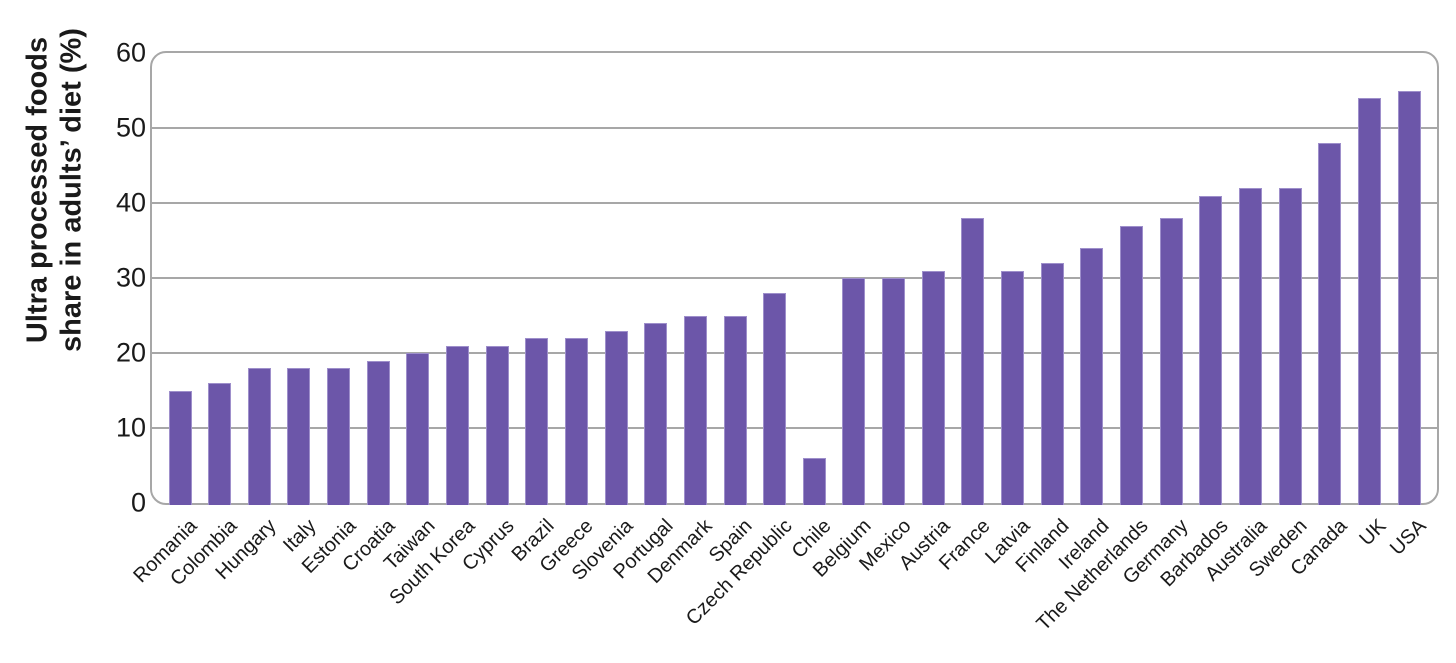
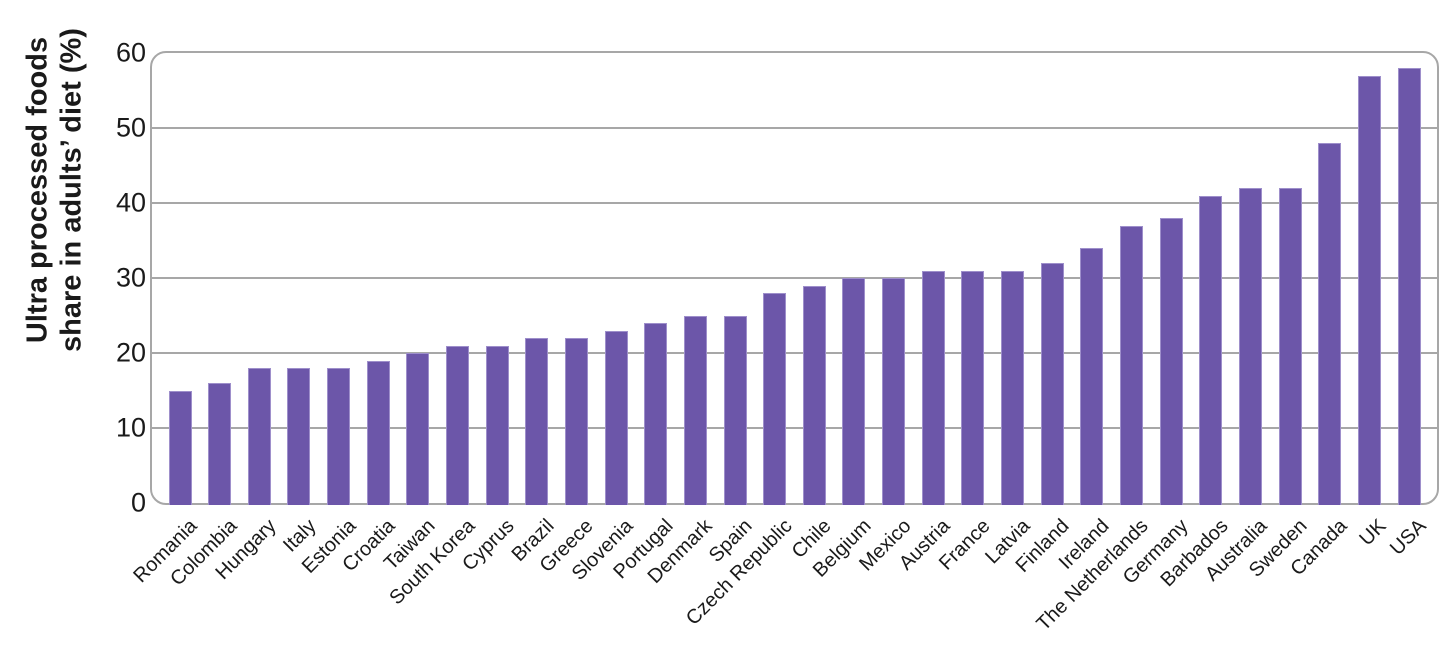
Chile: 6 -> 29
France: 38 -> 31
UK: 54 -> 57
USA: 55 -> 58
